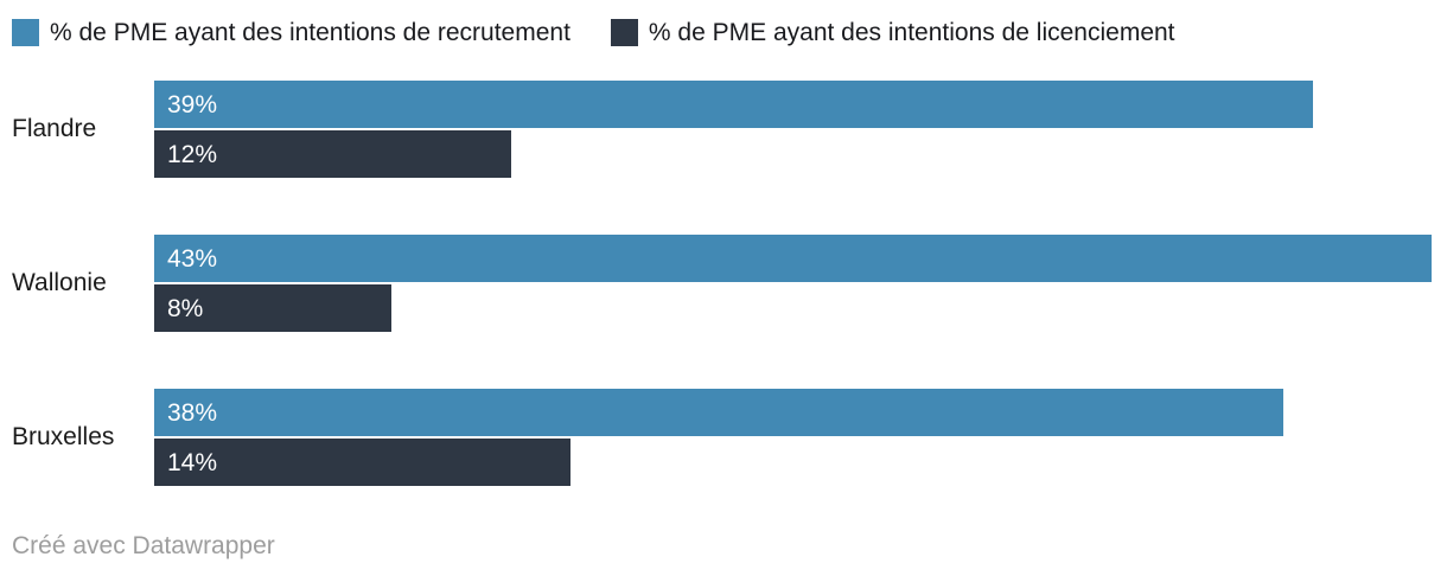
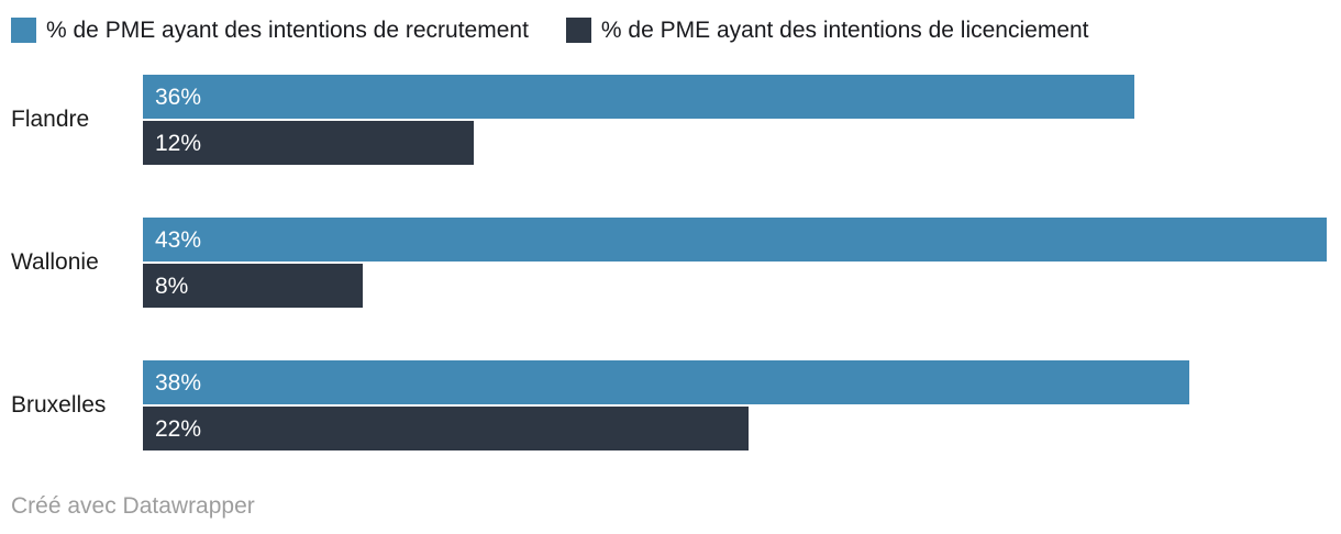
% de PME ayant des intentions de recrutement/Flandre: 39% -> 36%
% de PME ayant des intentions de licenciement/Bruxelles: 14% -> 22%
